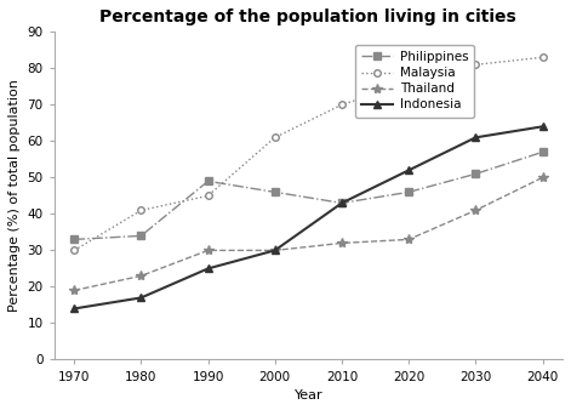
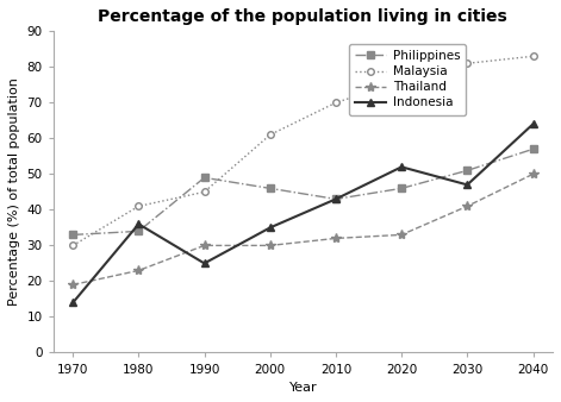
Indonesia/1980: 17 -> 36
Indonesia/2000: 30 -> 35
Indonesia/2030: 61 -> 47
